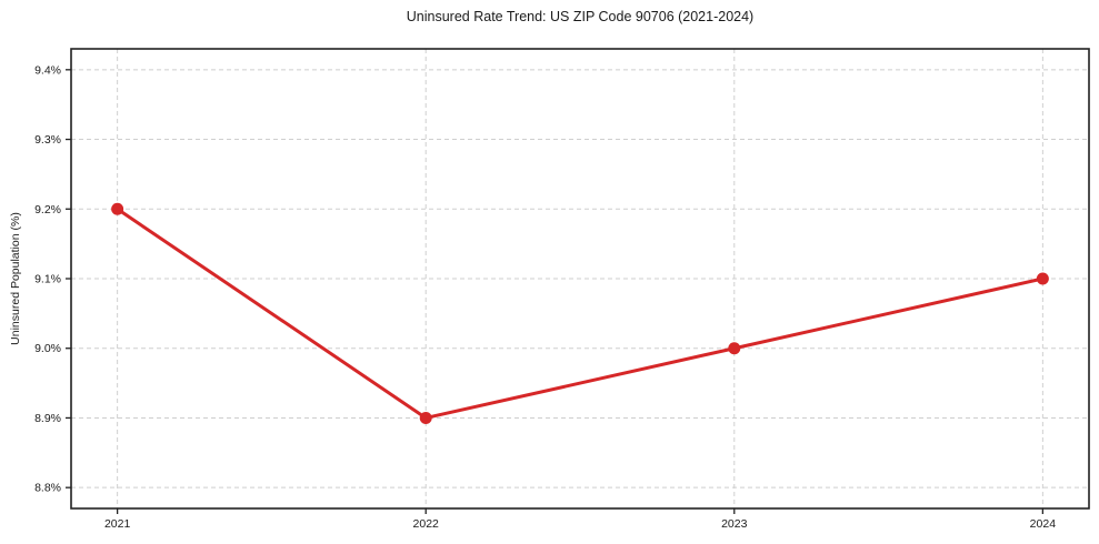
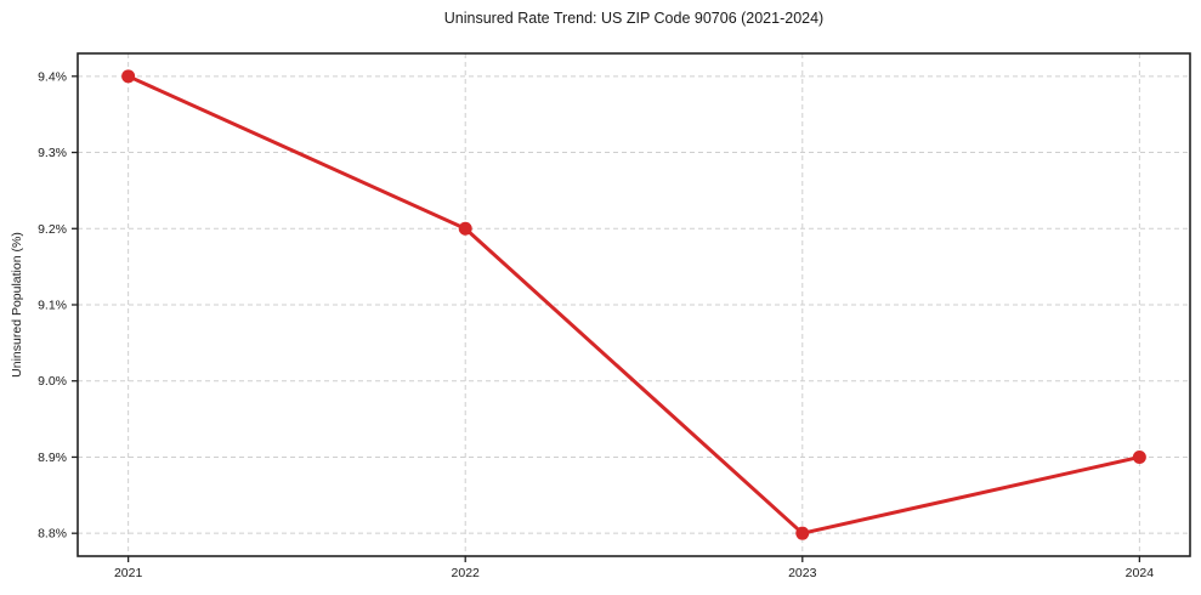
2021: 9.2% -> 9.4%
2022: 8.9% -> 9.2%
2023: 9.0% -> 8.8%
2024: 9.1% -> 8.9%
